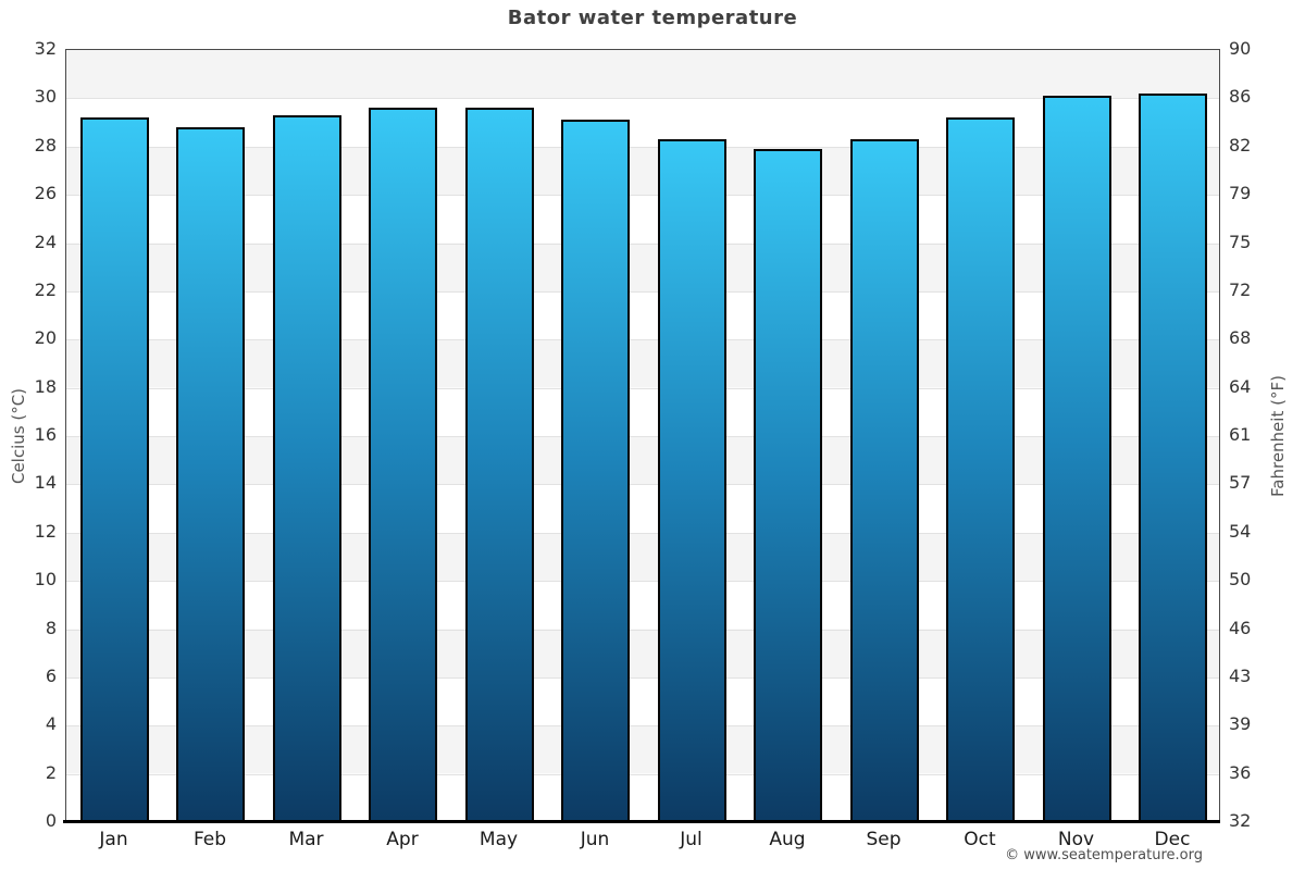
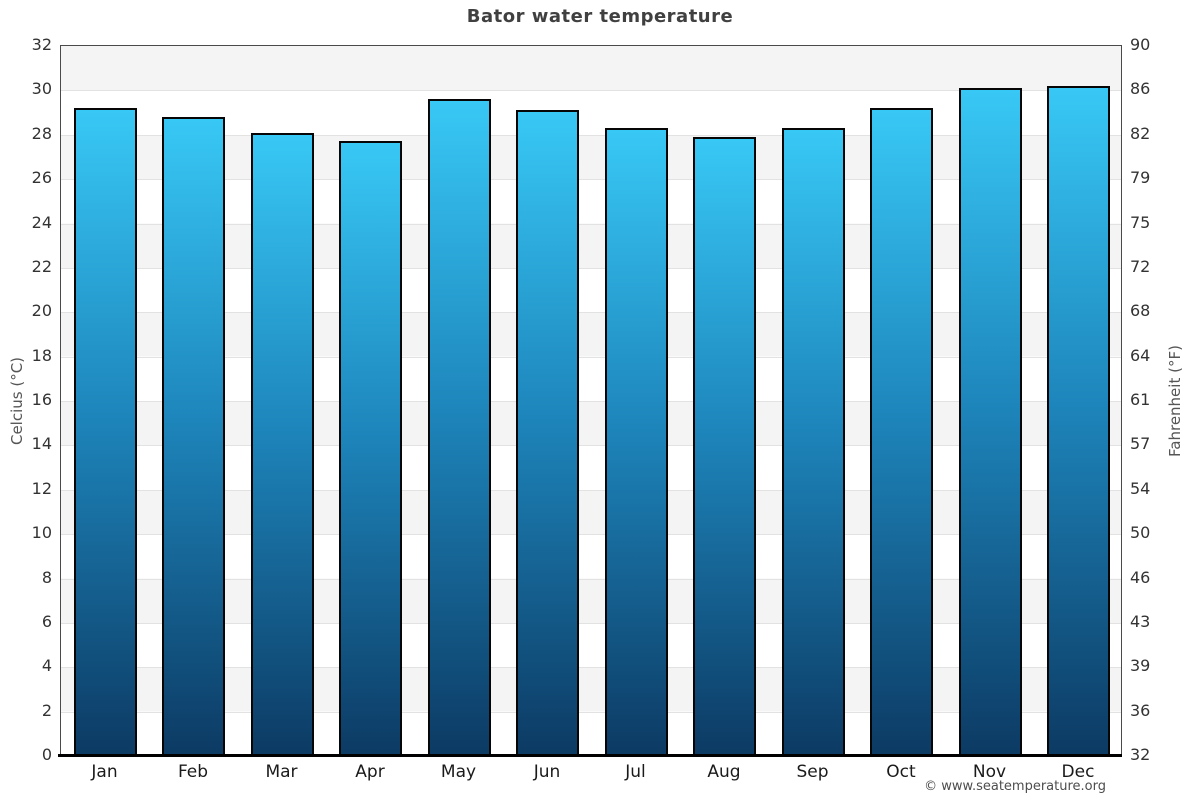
Mar: 29.3 -> 28.1
Apr: 29.6 -> 27.7
